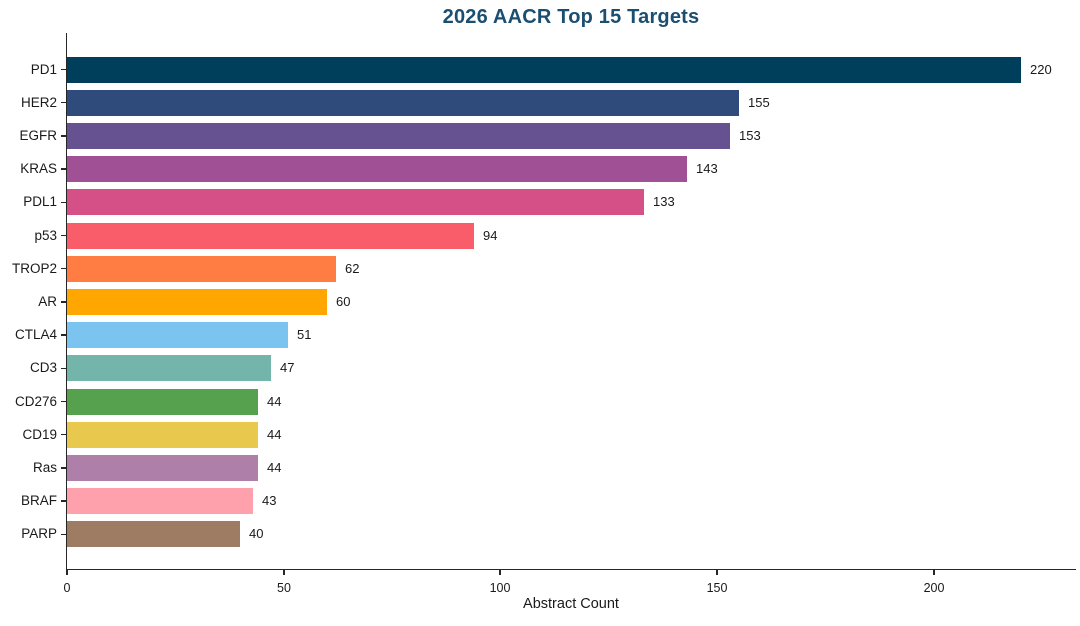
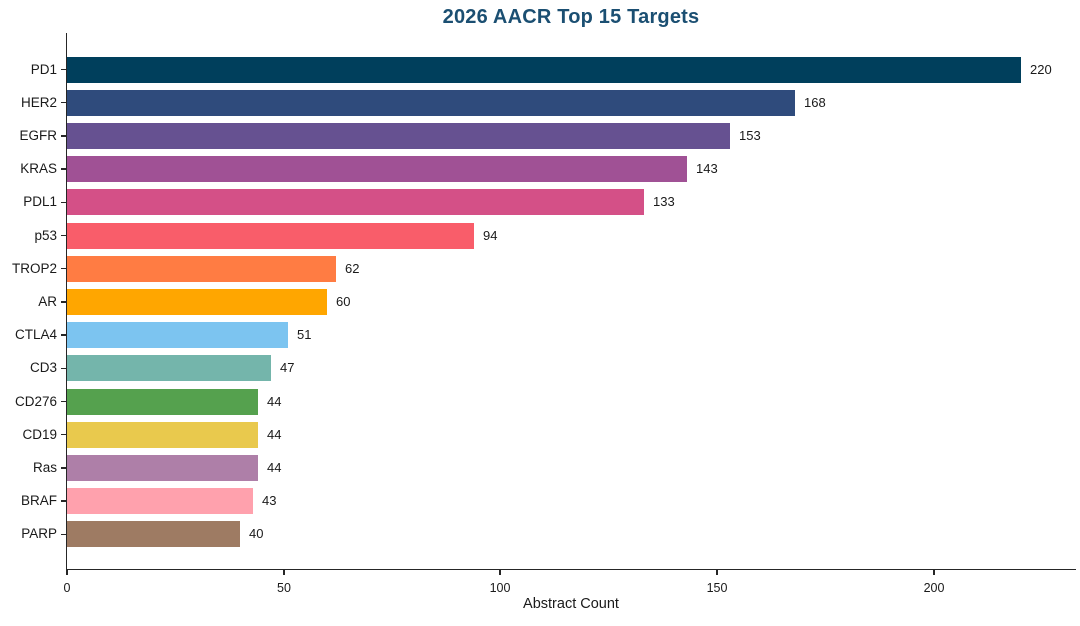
HER2: 155 -> 168
